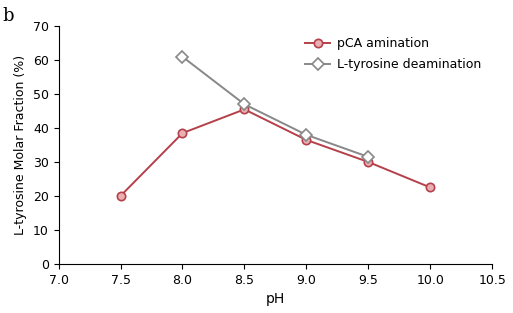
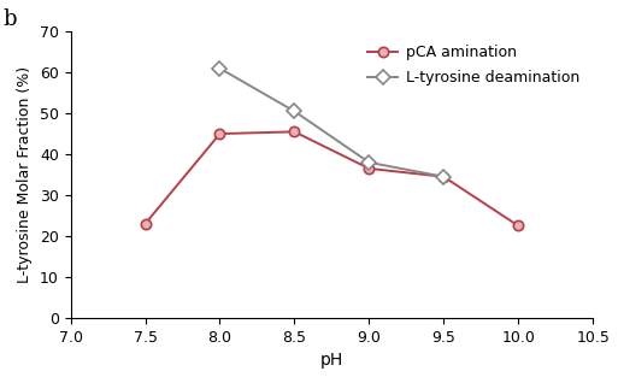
pCA amination/7.5: 20.0 -> 23.0
pCA amination/8.0: 38.5 -> 45.0
L-tyrosine deamination/8.5: 47.0 -> 50.5
pCA amination/9.5: 30.0 -> 34.5
L-tyrosine deamination/9.5: 31.5 -> 34.5
